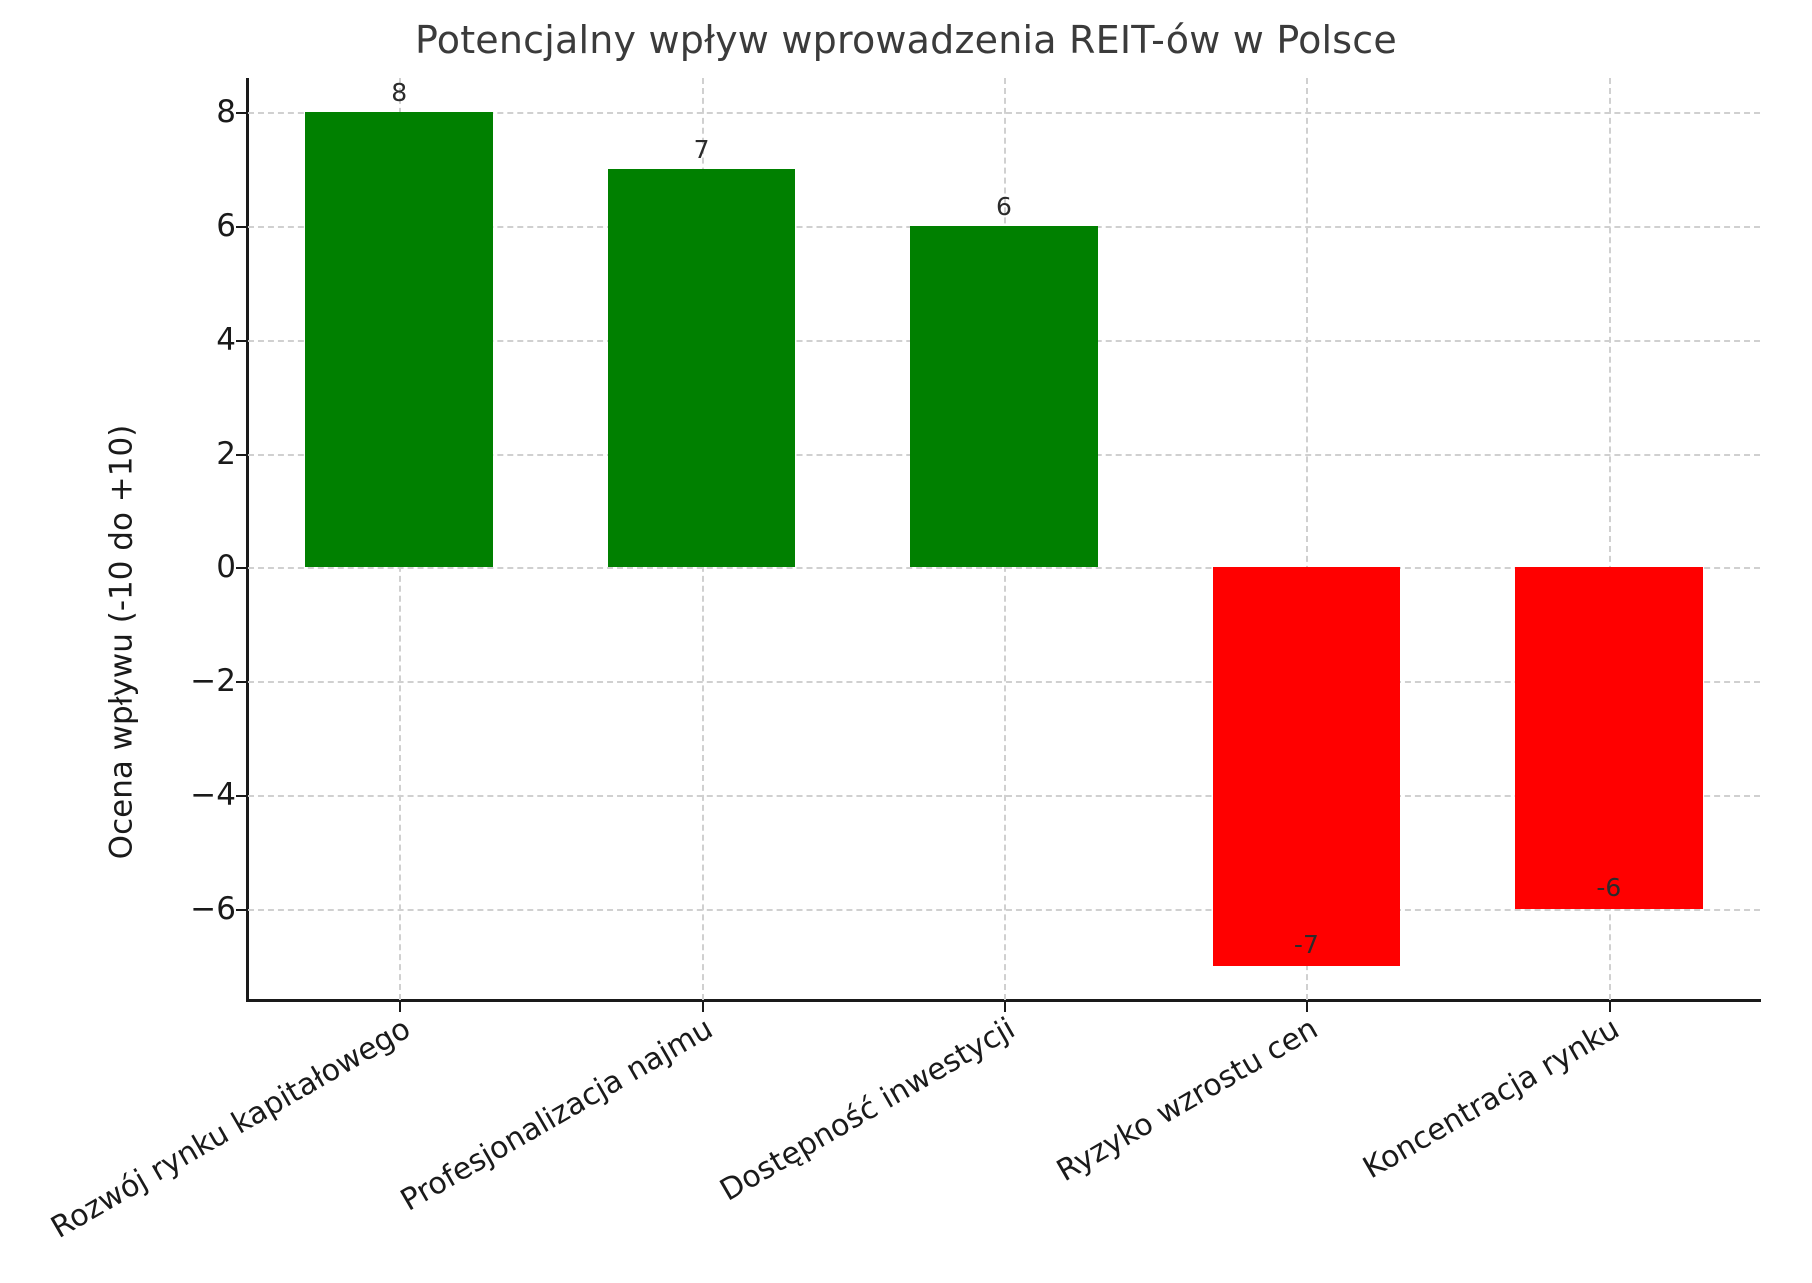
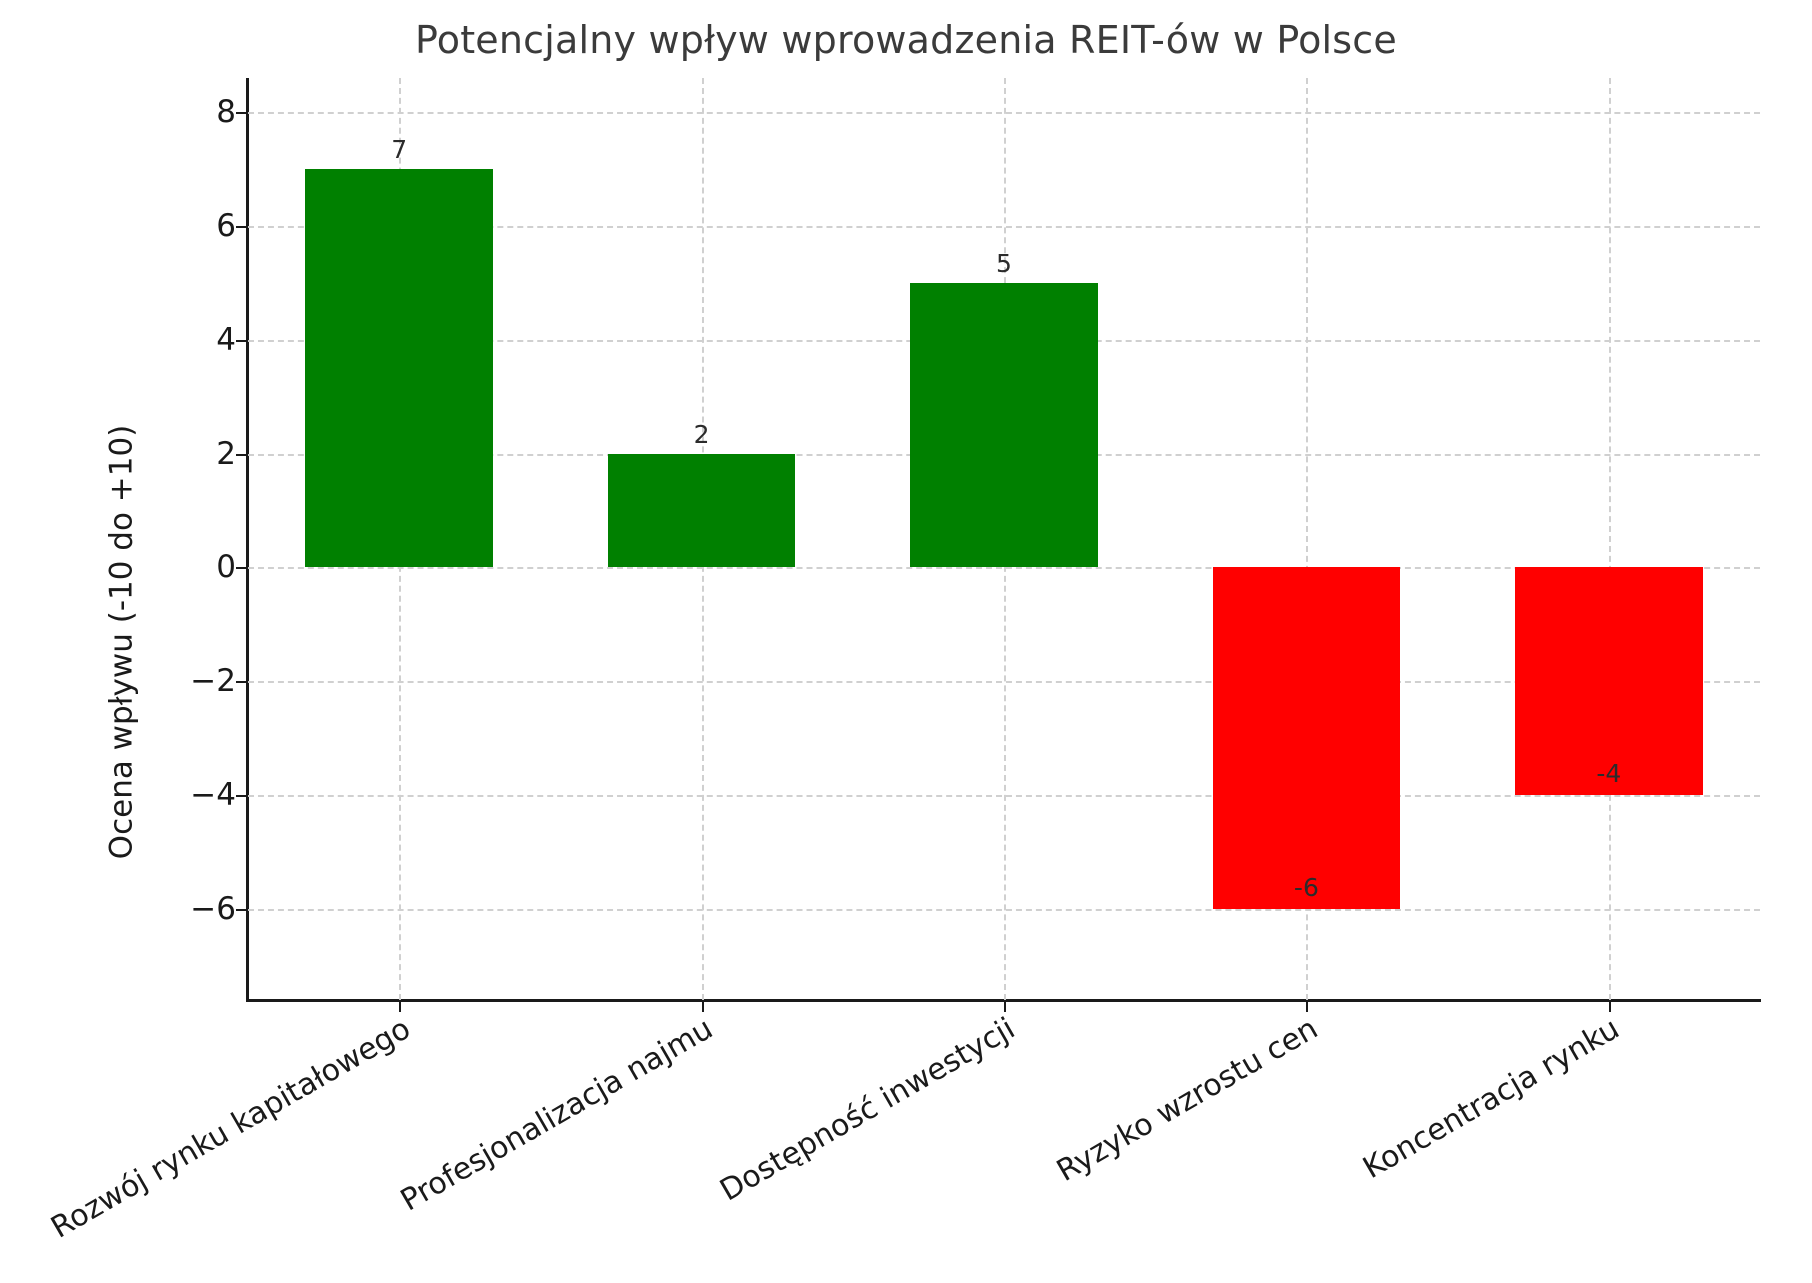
Rozwój rynku kapitałowego: 8 -> 7
Profesjonalizacja najmu: 7 -> 2
Dostępność inwestycji: 6 -> 5
Ryzyko wzrostu cen: -7 -> -6
Koncentracja rynku: -6 -> -4
